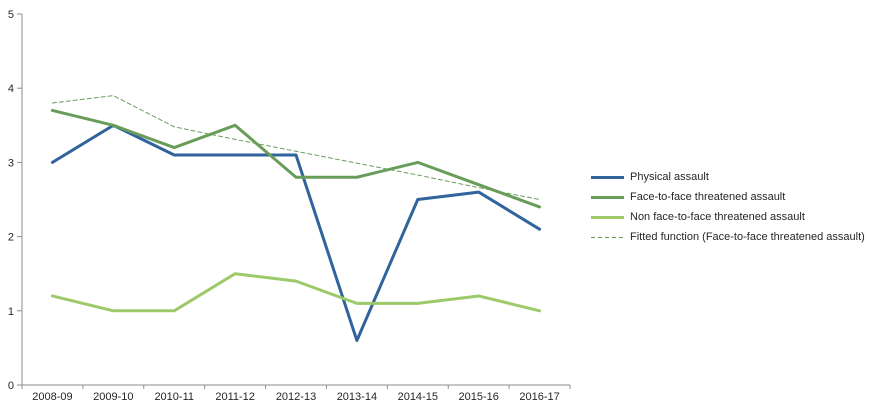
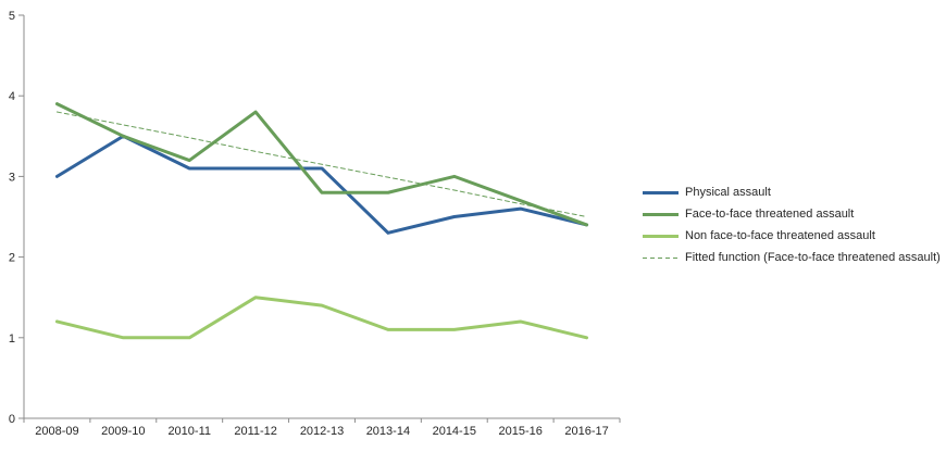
Face-to-face threatened assault/2008-09: 3.7 -> 3.9
Fitted function (Face-to-face threatened assault)/2009-10: 3.9 -> 3.6
Face-to-face threatened assault/2011-12: 3.5 -> 3.8
Physical assault/2013-14: 0.6 -> 2.3
Physical assault/2016-17: 2.1 -> 2.4
